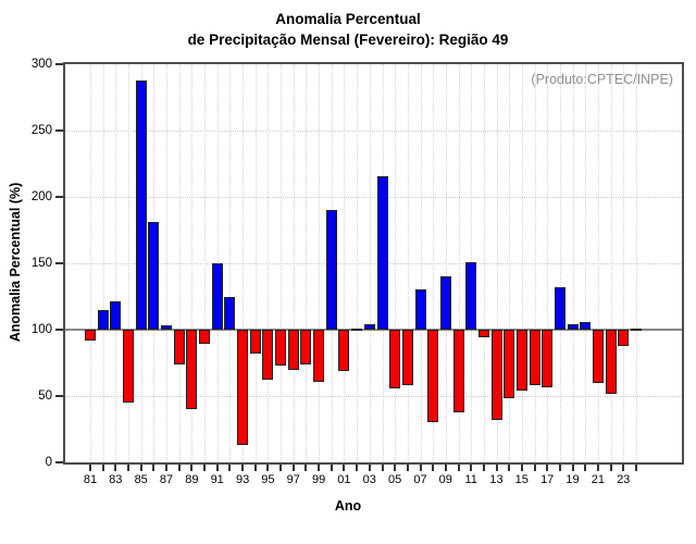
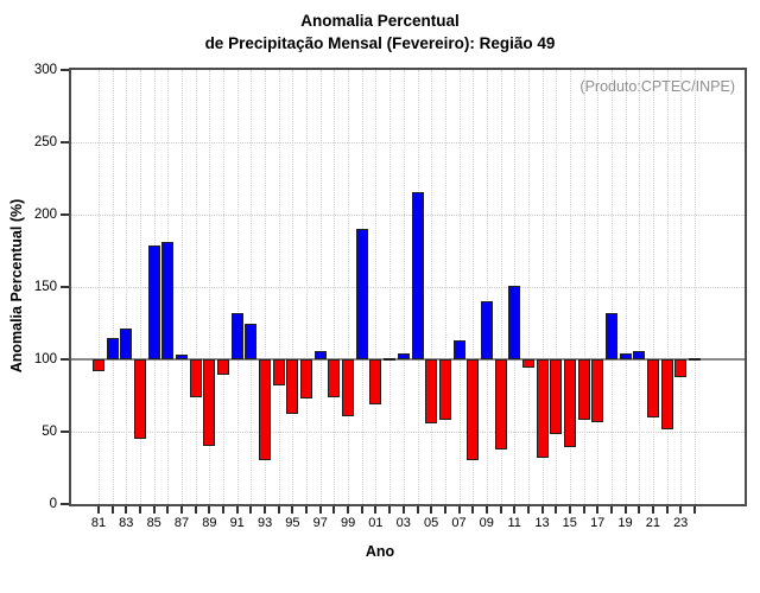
85: 288 -> 179
91: 150 -> 132
93: 13 -> 30
97: 70 -> 106
07: 130 -> 113
15: 54 -> 39
